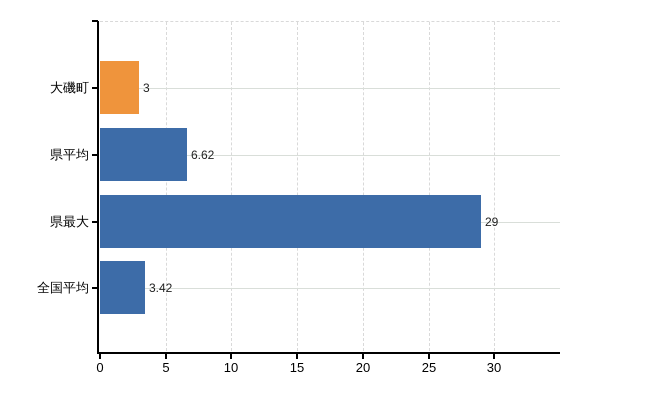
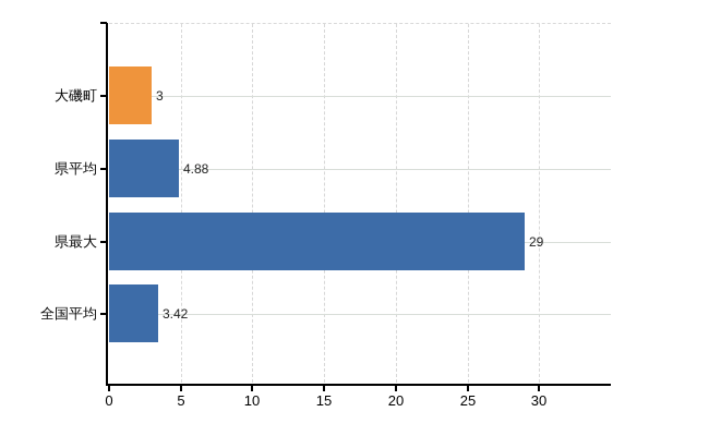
県平均: 6.62 -> 4.88
